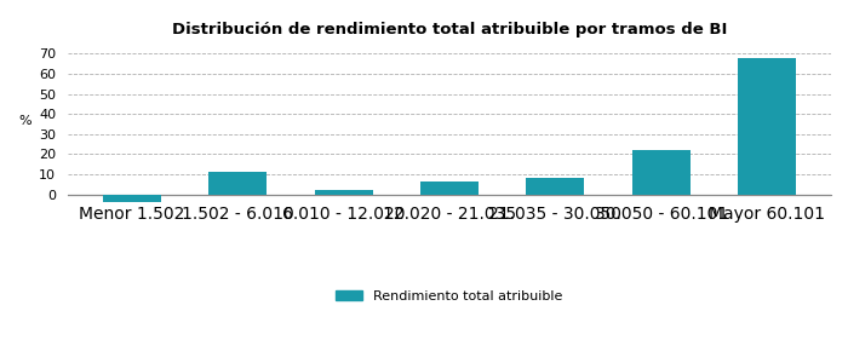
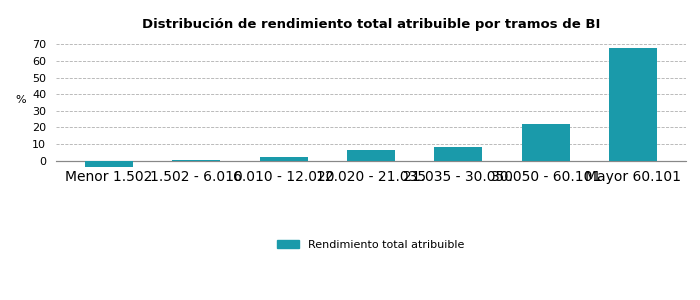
1.502 - 6.010: 11 -> 0
